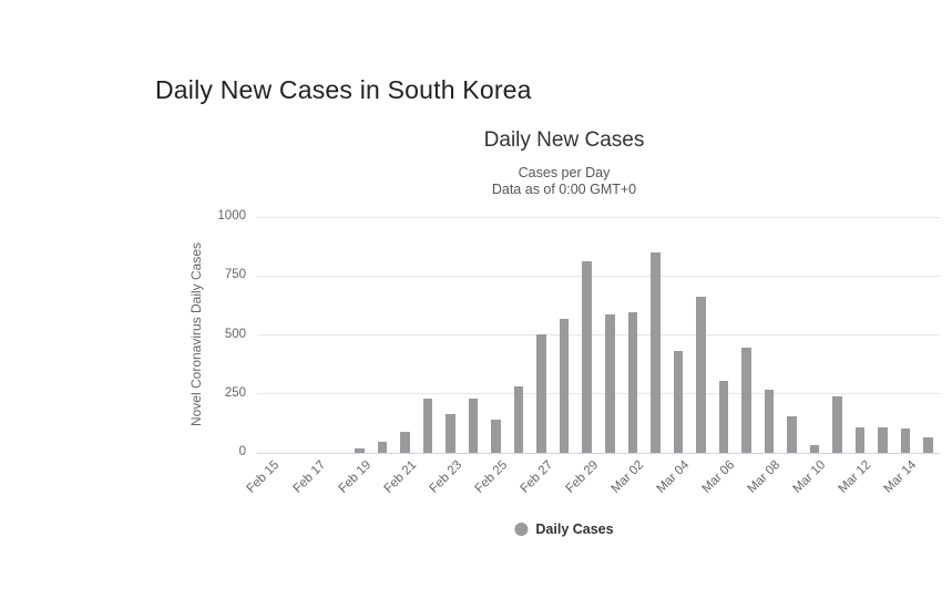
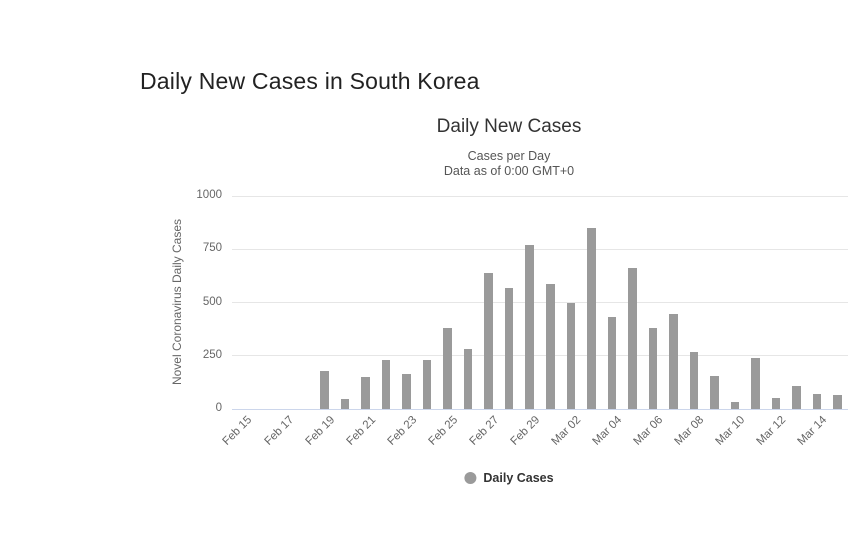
Feb 19: 20 -> 180
Feb 21: 90 -> 150
Feb 25: 140 -> 380
Feb 27: 500 -> 640
Feb 29: 810 -> 770
Mar 02: 600 -> 500
Mar 06: 310 -> 380
Mar 12: 110 -> 50
Mar 14: 100 -> 70
